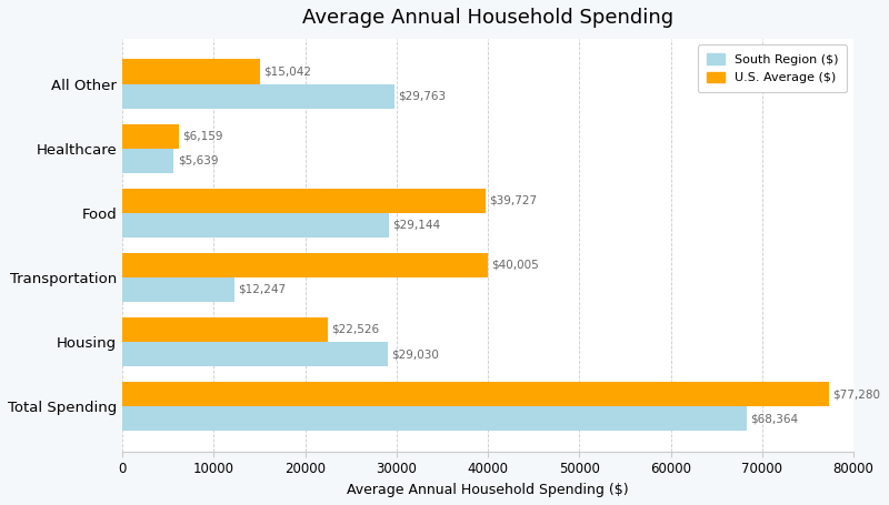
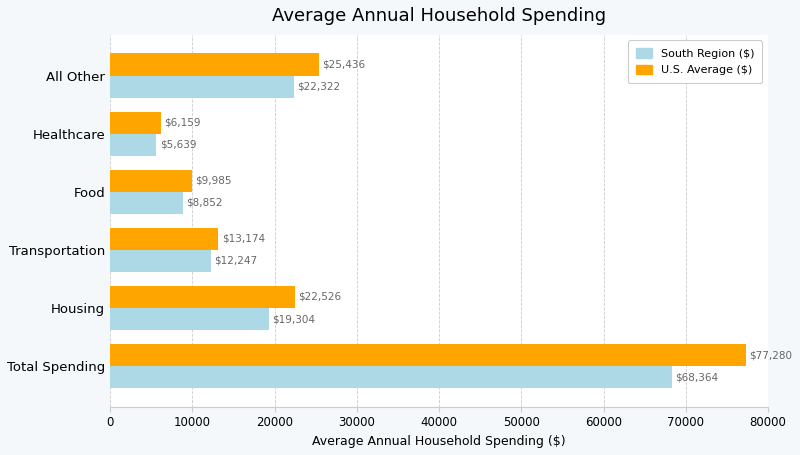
U.S. Average ($)/All Other: $15,042 -> $25,436
South Region ($)/All Other: $29,763 -> $22,322
U.S. Average ($)/Food: $39,727 -> $9,985
South Region ($)/Food: $29,144 -> $8,852
U.S. Average ($)/Transportation: $40,005 -> $13,174
South Region ($)/Housing: $29,030 -> $19,304
